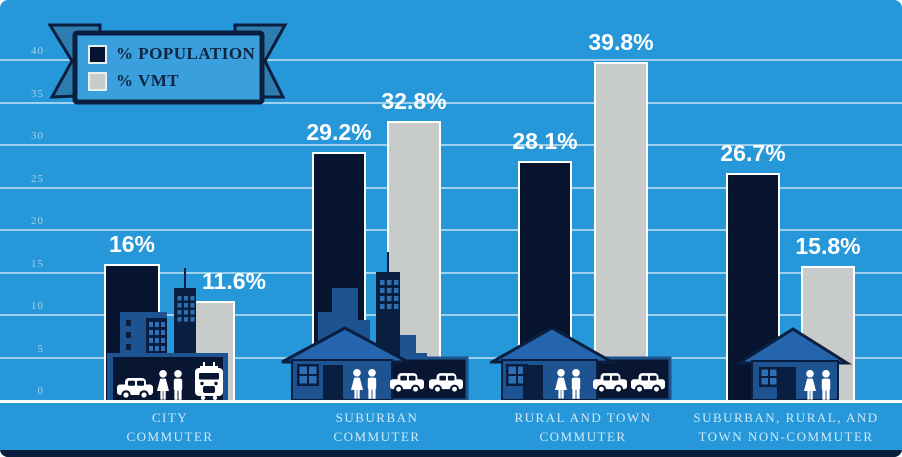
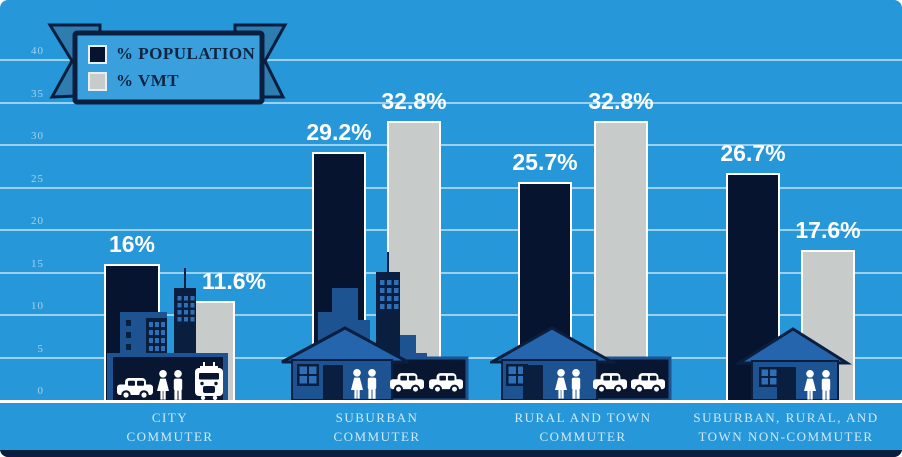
% POPULATION/RURAL AND TOWN COMMUTER: 28.1% -> 25.7%
% VMT/RURAL AND TOWN COMMUTER: 39.8% -> 32.8%
% VMT/SUBURBAN, RURAL, AND TOWN NON-COMMUTER: 15.8% -> 17.6%
